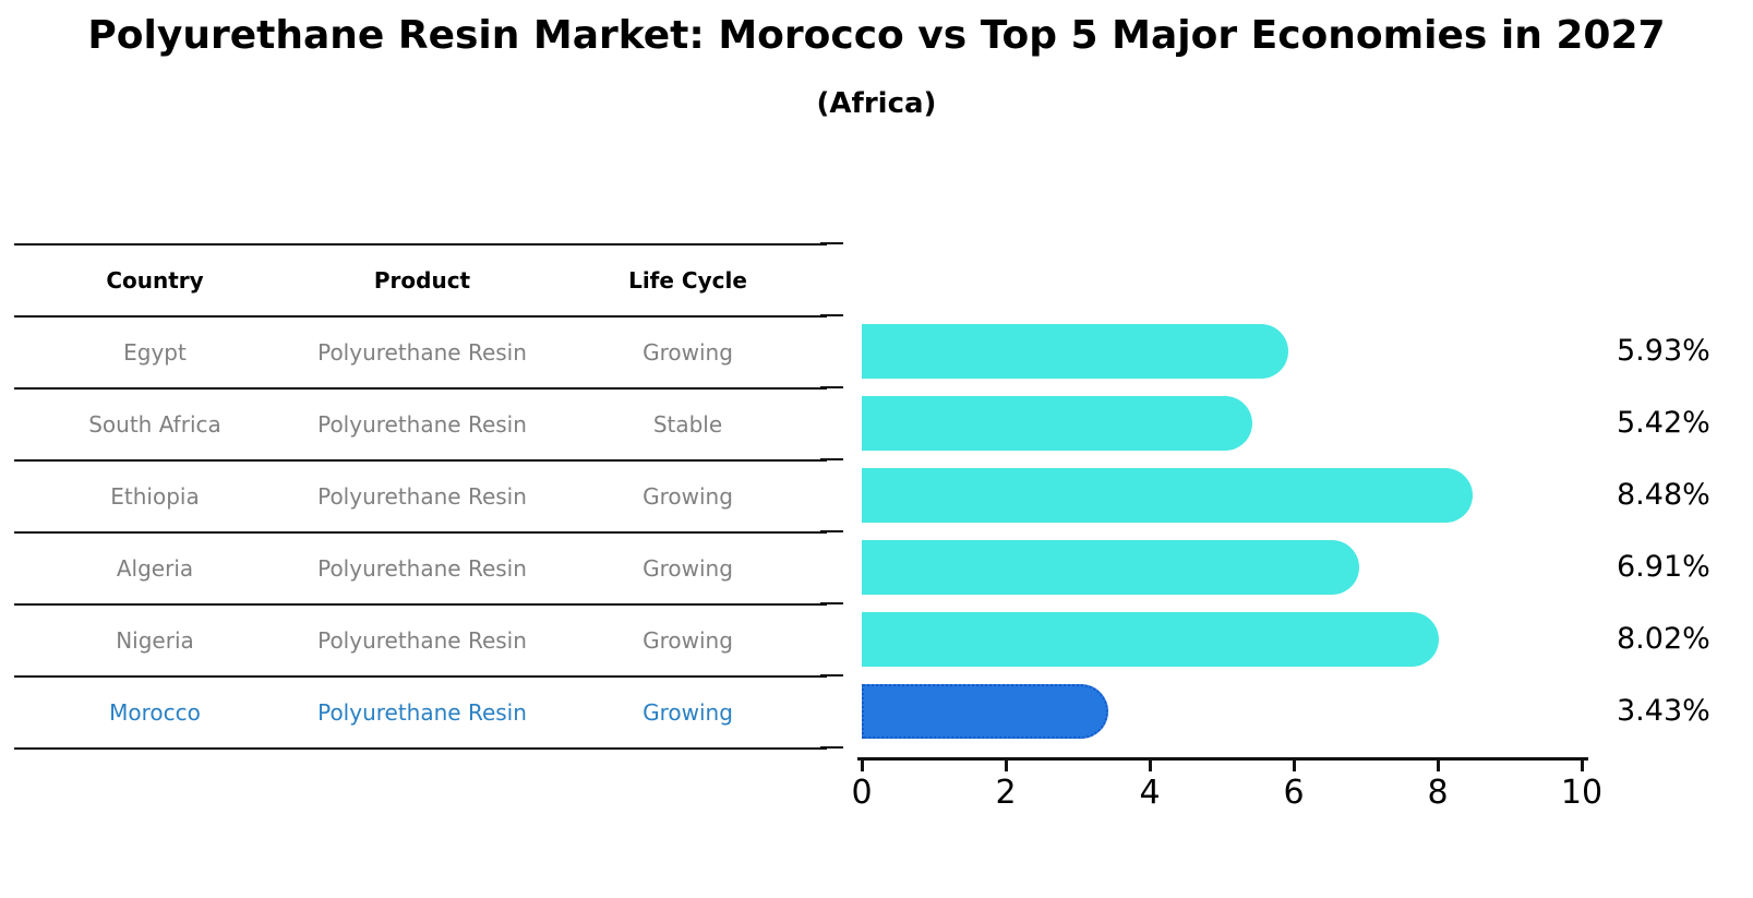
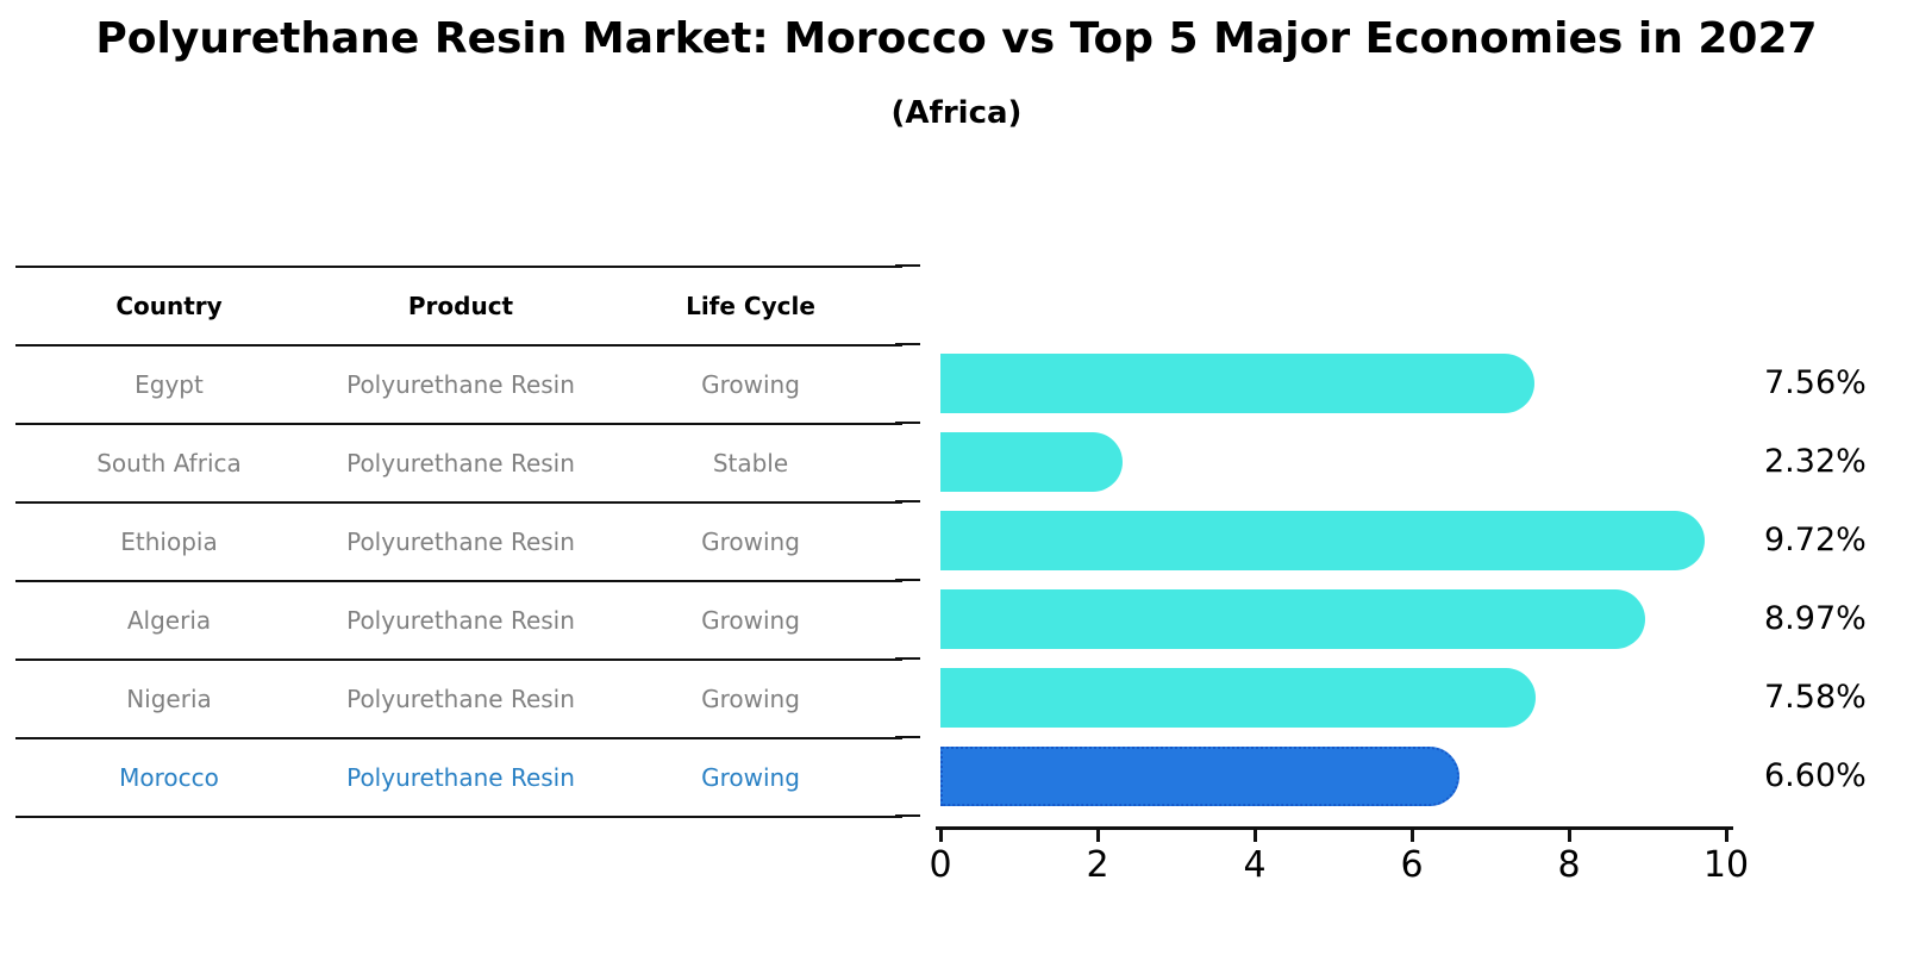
Egypt: 5.93% -> 7.56%
South Africa: 5.42% -> 2.32%
Ethiopia: 8.48% -> 9.72%
Algeria: 6.91% -> 8.97%
Nigeria: 8.02% -> 7.58%
Morocco: 3.43% -> 6.60%
